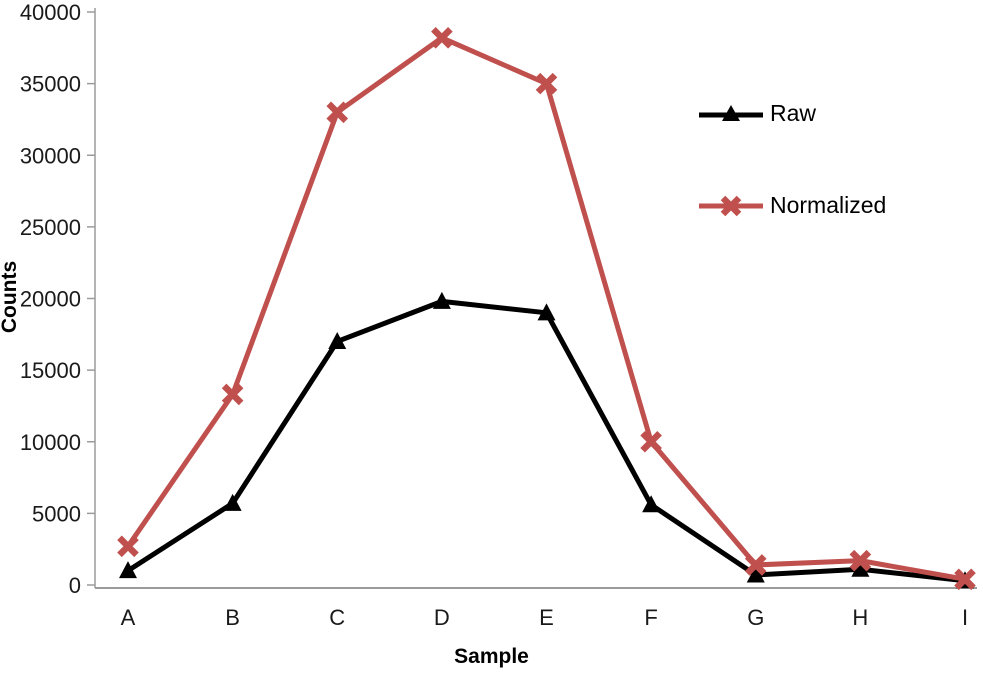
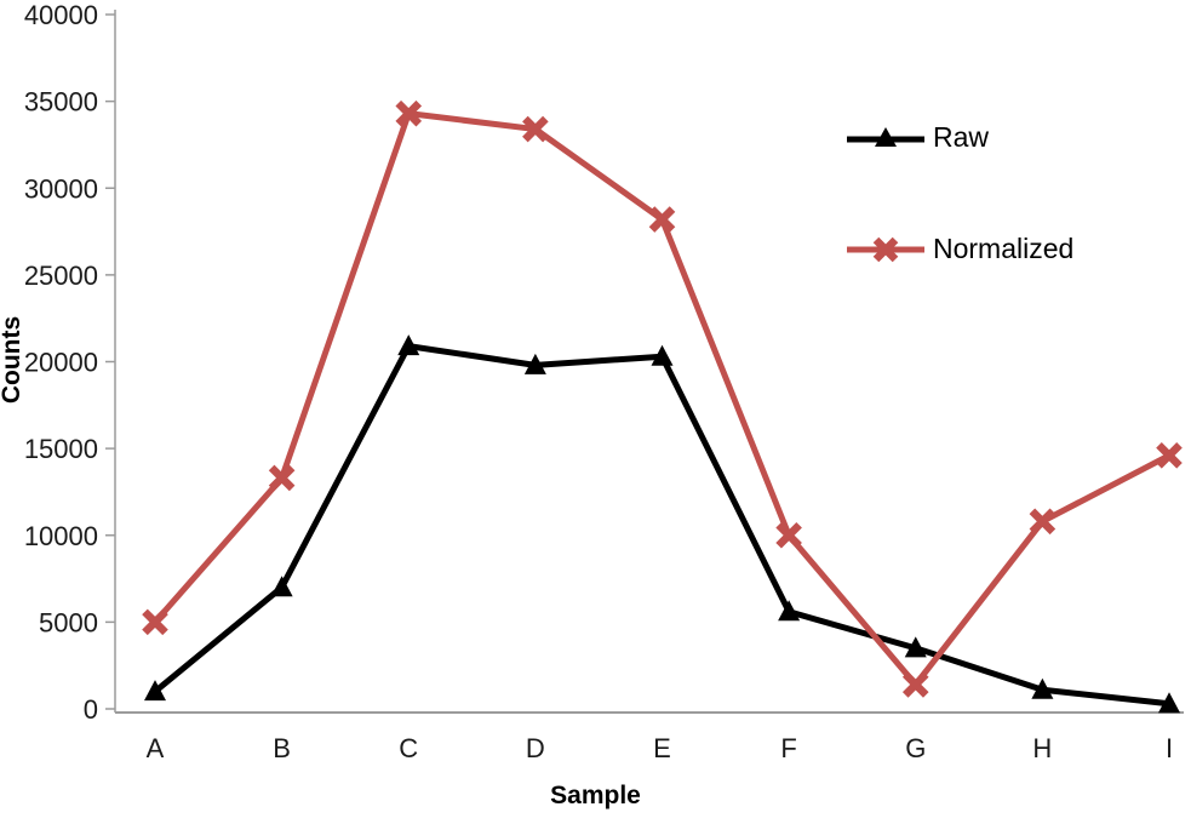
Normalized/A: 2700 -> 5000
Raw/B: 5700 -> 7000
Raw/C: 17000 -> 20900
Normalized/C: 33000 -> 34300
Normalized/D: 38200 -> 33400
Raw/E: 19000 -> 20300
Normalized/E: 35000 -> 28200
Raw/G: 700 -> 3500
Normalized/H: 1700 -> 10800
Normalized/I: 400 -> 14600
